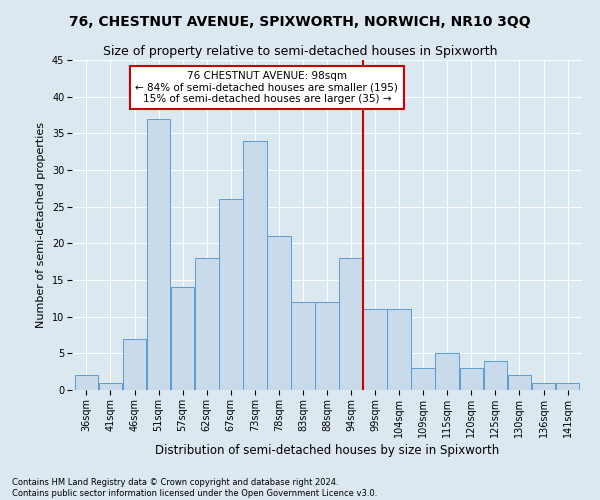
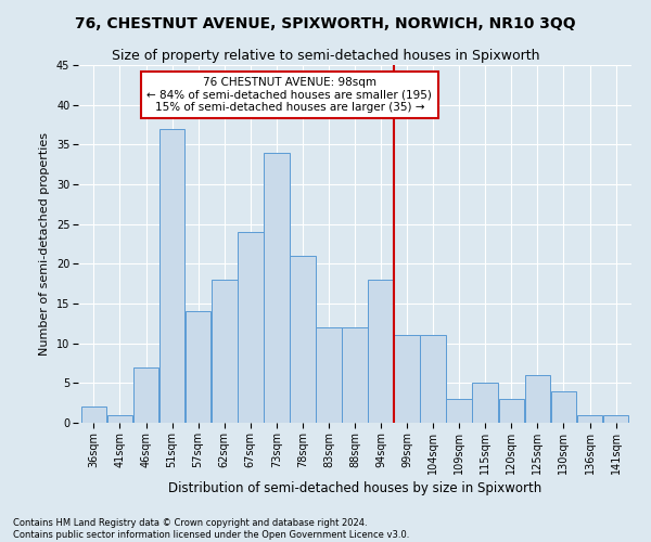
67sqm: 26 -> 24
125sqm: 4 -> 6
130sqm: 2 -> 4
